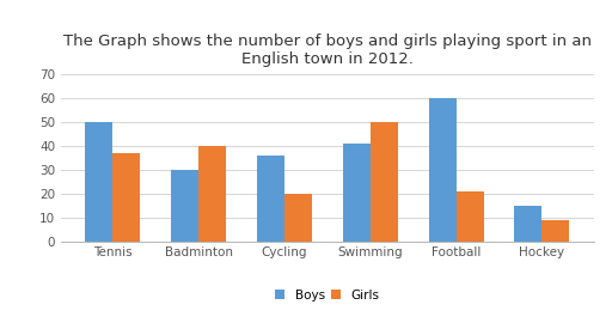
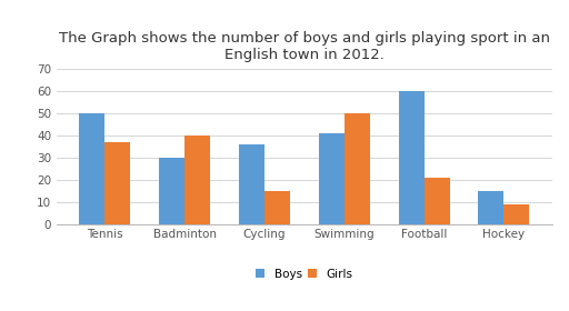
Girls/Cycling: 20 -> 15
